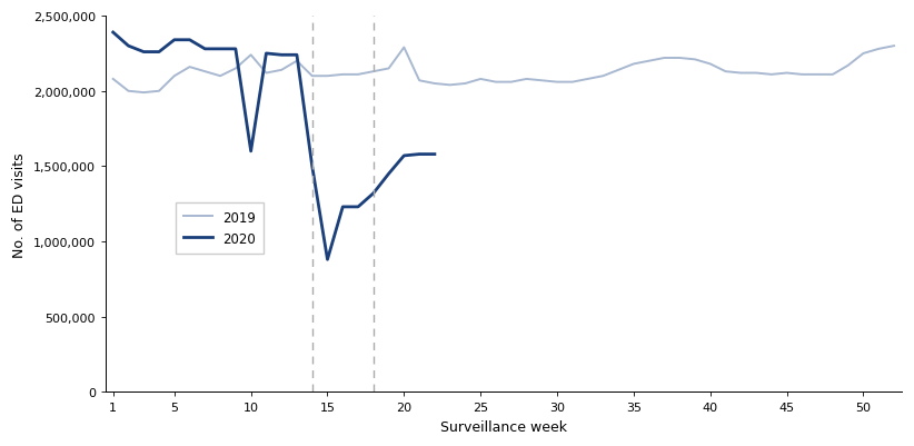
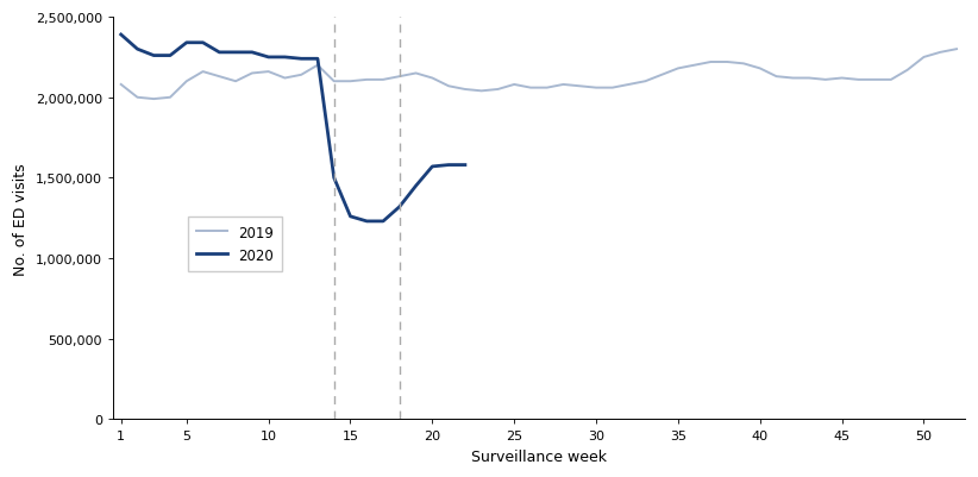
2019/10: 2,240,000 -> 2,160,000
2020/10: 1,600,000 -> 2,250,000
2020/15: 880,000 -> 1,260,000
2019/20: 2,290,000 -> 2,120,000
